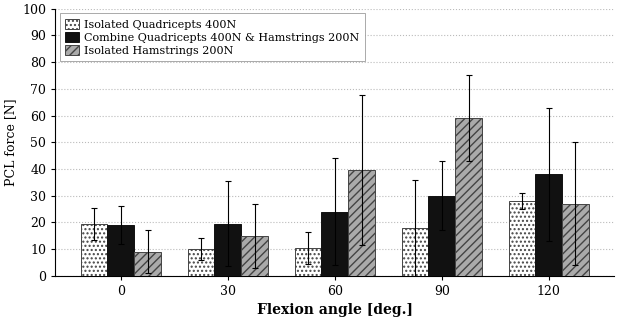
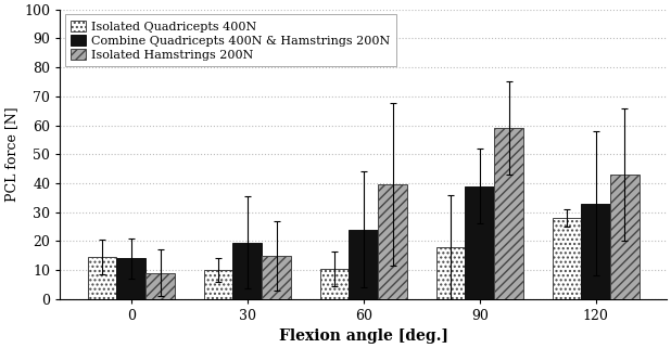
Isolated Quadricepts 400N/0: 19.5 -> 14.5
Combine Quadricepts 400N & Hamstrings 200N/0: 19.0 -> 14.0
Combine Quadricepts 400N & Hamstrings 200N/90: 30.0 -> 39.0
Combine Quadricepts 400N & Hamstrings 200N/120: 38.0 -> 33.0
Isolated Hamstrings 200N/120: 27.0 -> 43.0
